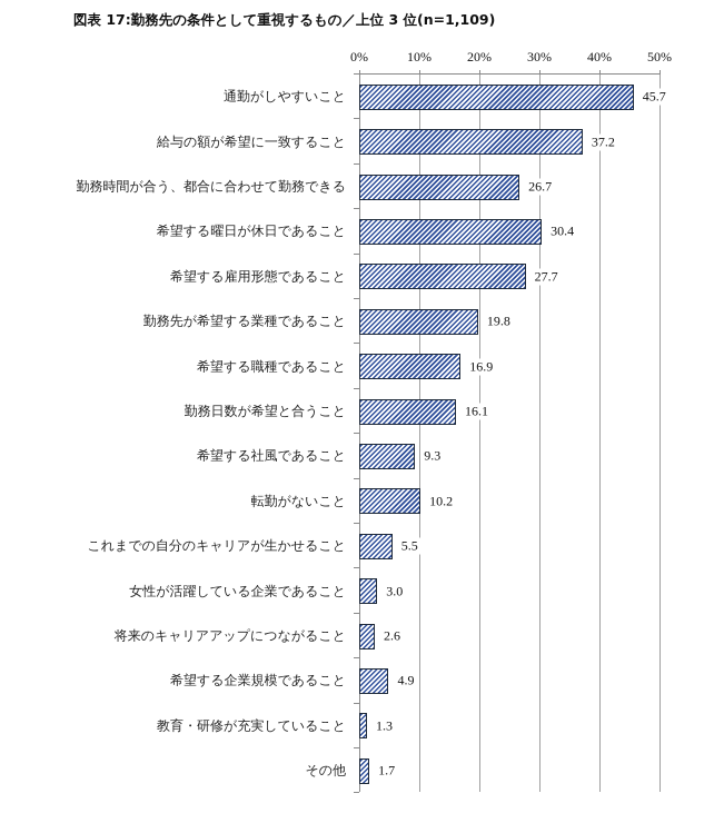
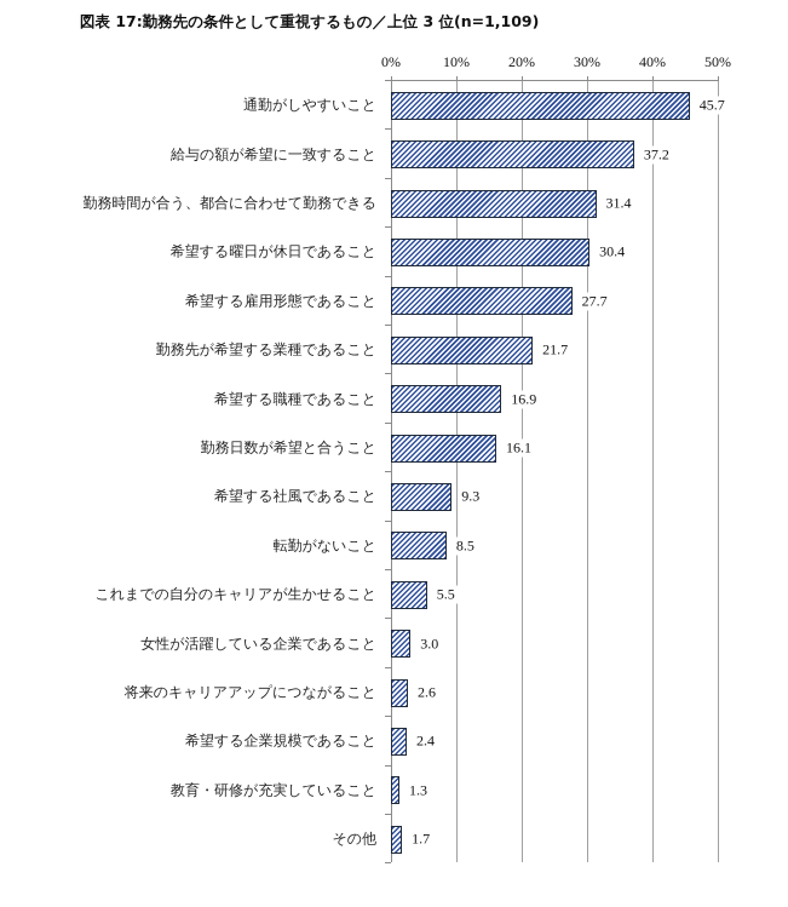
勤務時間が合う、都合に合わせて勤務できる: 26.7 -> 31.4
勤務先が希望する業種であること: 19.8 -> 21.7
転勤がないこと: 10.2 -> 8.5
希望する企業規模であること: 4.9 -> 2.4
